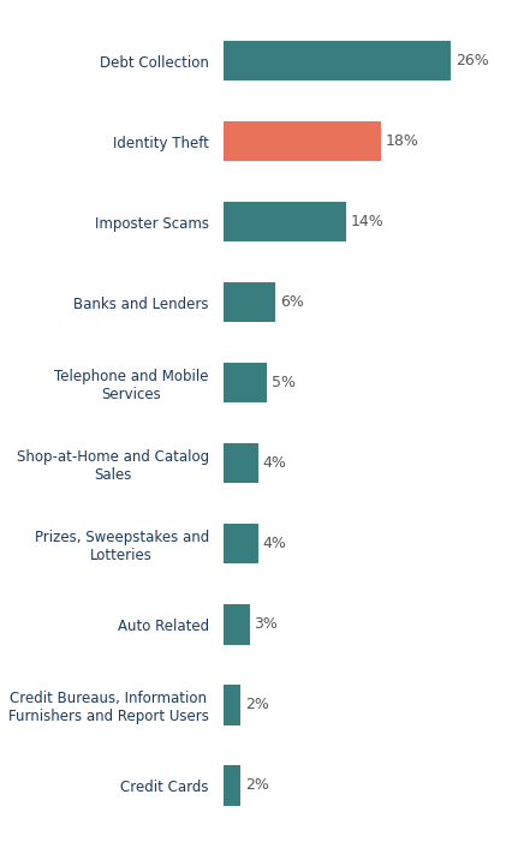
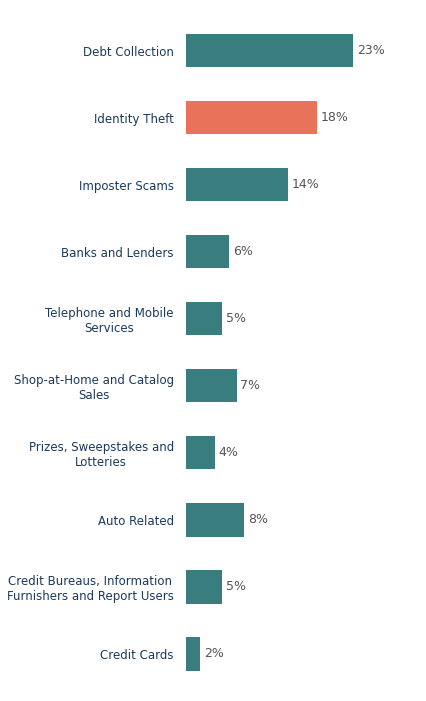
Debt Collection: 26% -> 23%
Shop-at-Home and Catalog Sales: 4% -> 7%
Auto Related: 3% -> 8%
Credit Bureaus, Information Furnishers and Report Users: 2% -> 5%
